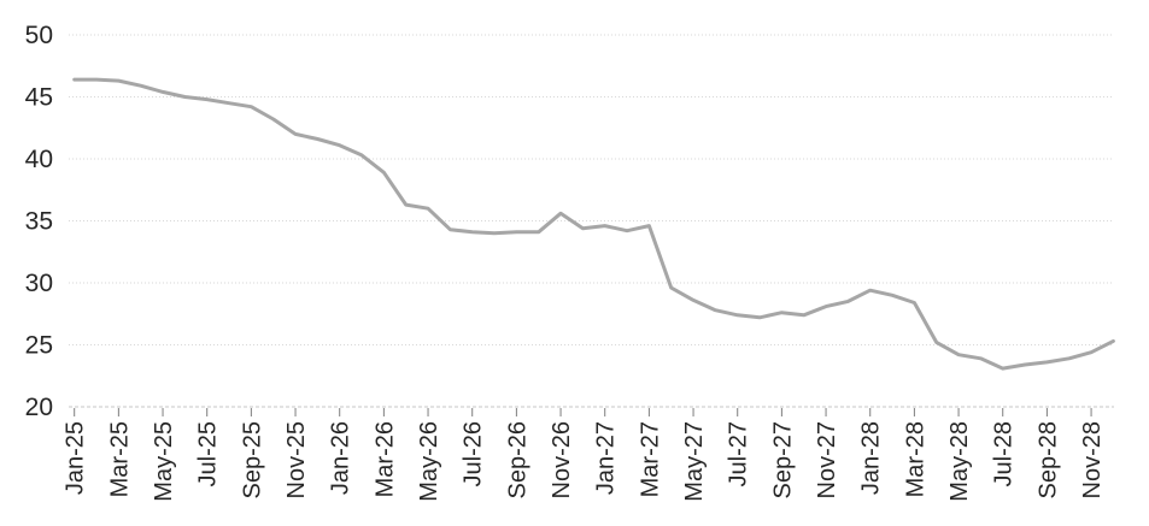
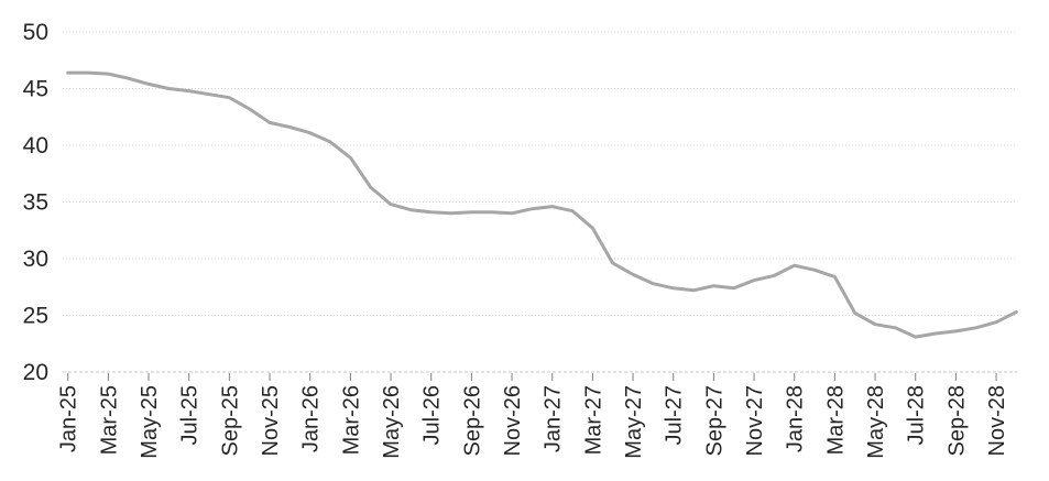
May-26: 36.0 -> 34.8
Nov-26: 35.6 -> 34.0
Mar-27: 34.6 -> 32.7
